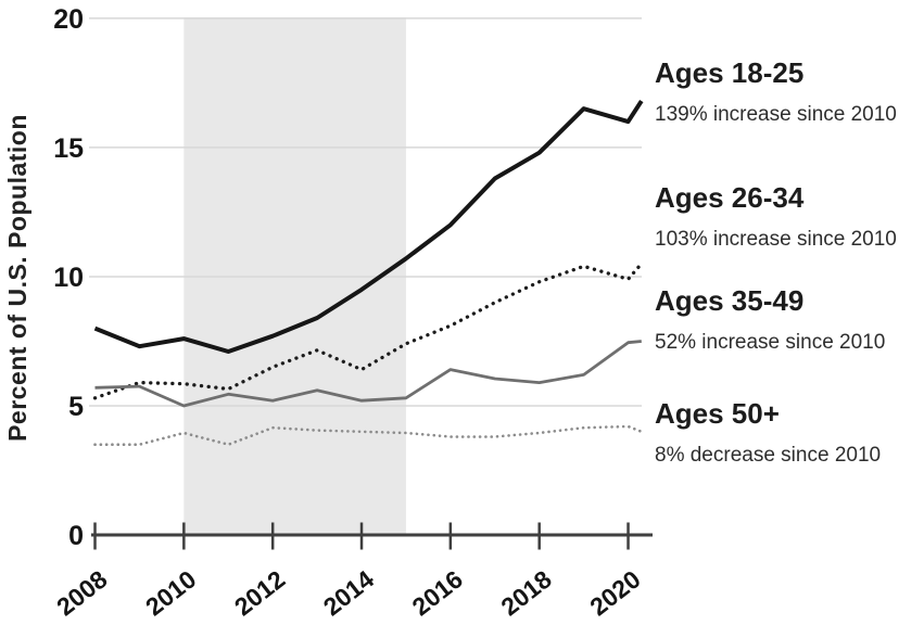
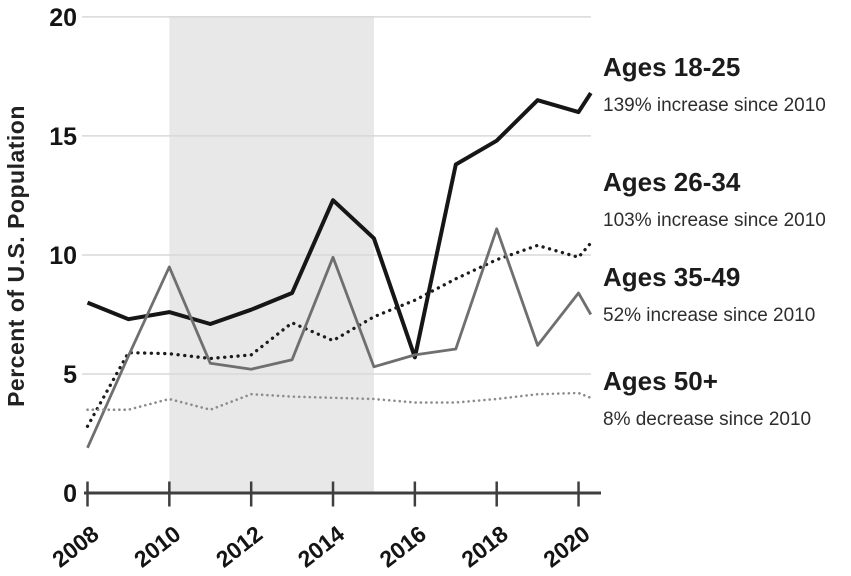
Ages 26-34/2008: 5.3 -> 2.8
Ages 35-49/2008: 5.7 -> 1.9
Ages 35-49/2010: 5.0 -> 9.5
Ages 26-34/2012: 6.5 -> 5.8
Ages 18-25/2014: 9.5 -> 12.3
Ages 35-49/2014: 5.2 -> 9.9
Ages 18-25/2016: 12.0 -> 5.7
Ages 35-49/2016: 6.4 -> 5.8
Ages 35-49/2018: 5.9 -> 11.1
Ages 35-49/2020: 7.5 -> 8.4
